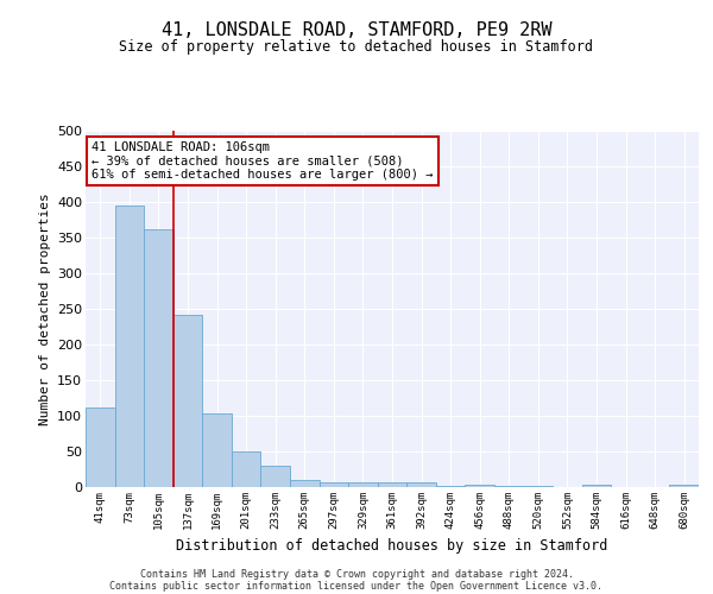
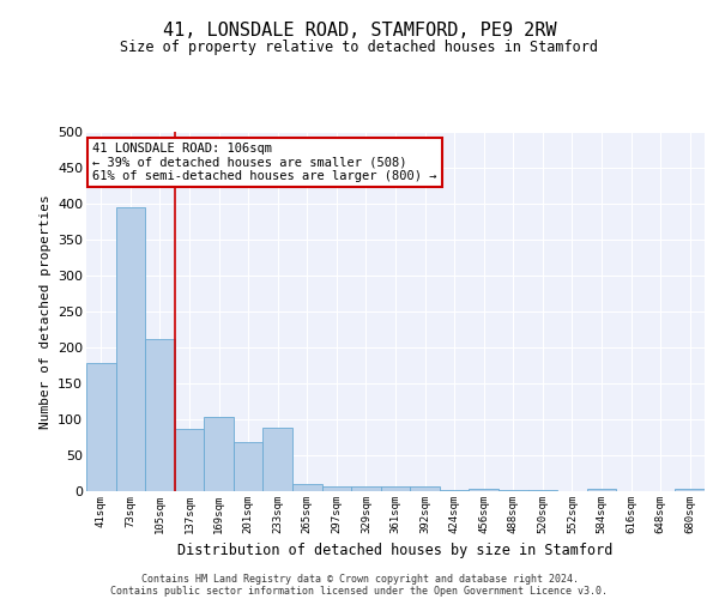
41sqm: 111 -> 178
105sqm: 361 -> 212
137sqm: 242 -> 86
201sqm: 50 -> 68
233sqm: 30 -> 88
